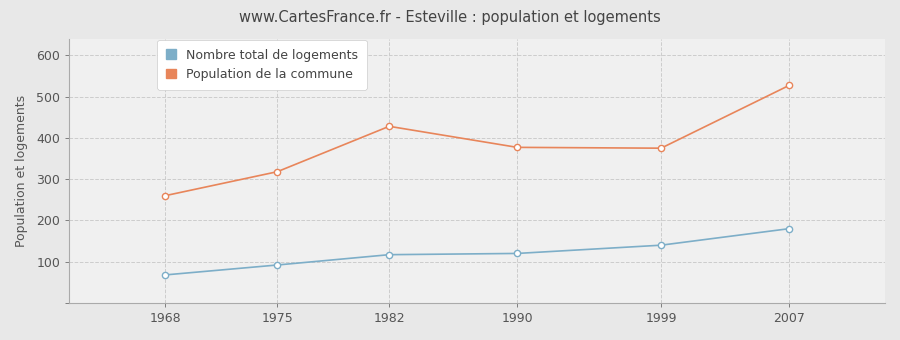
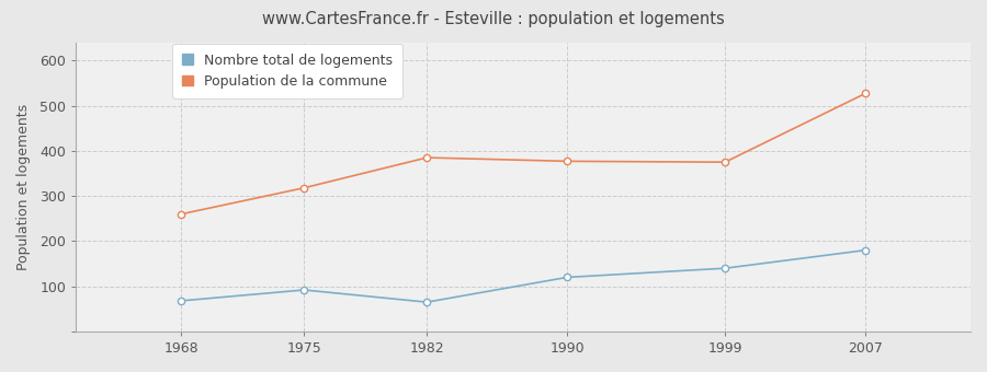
Nombre total de logements/1982: 117 -> 65
Population de la commune/1982: 428 -> 385
